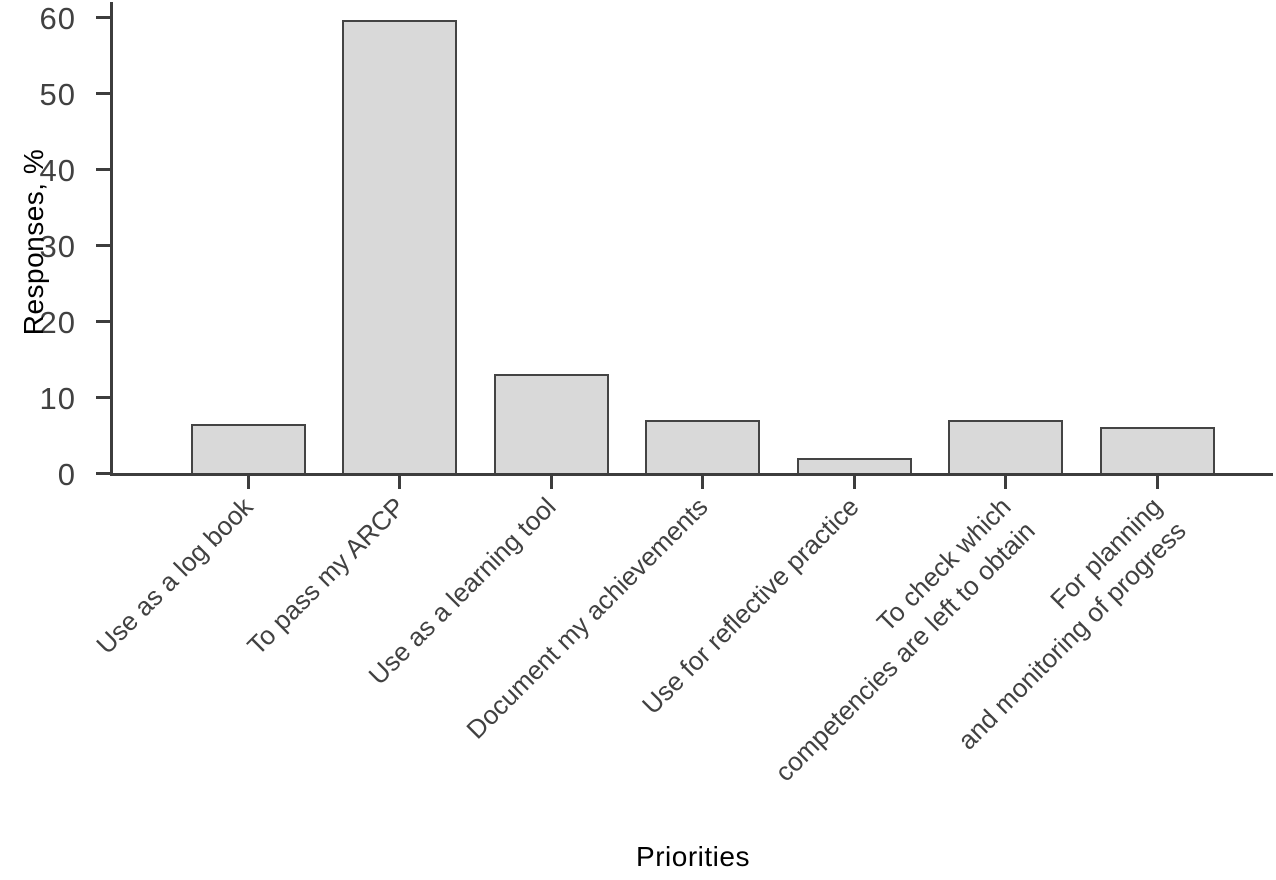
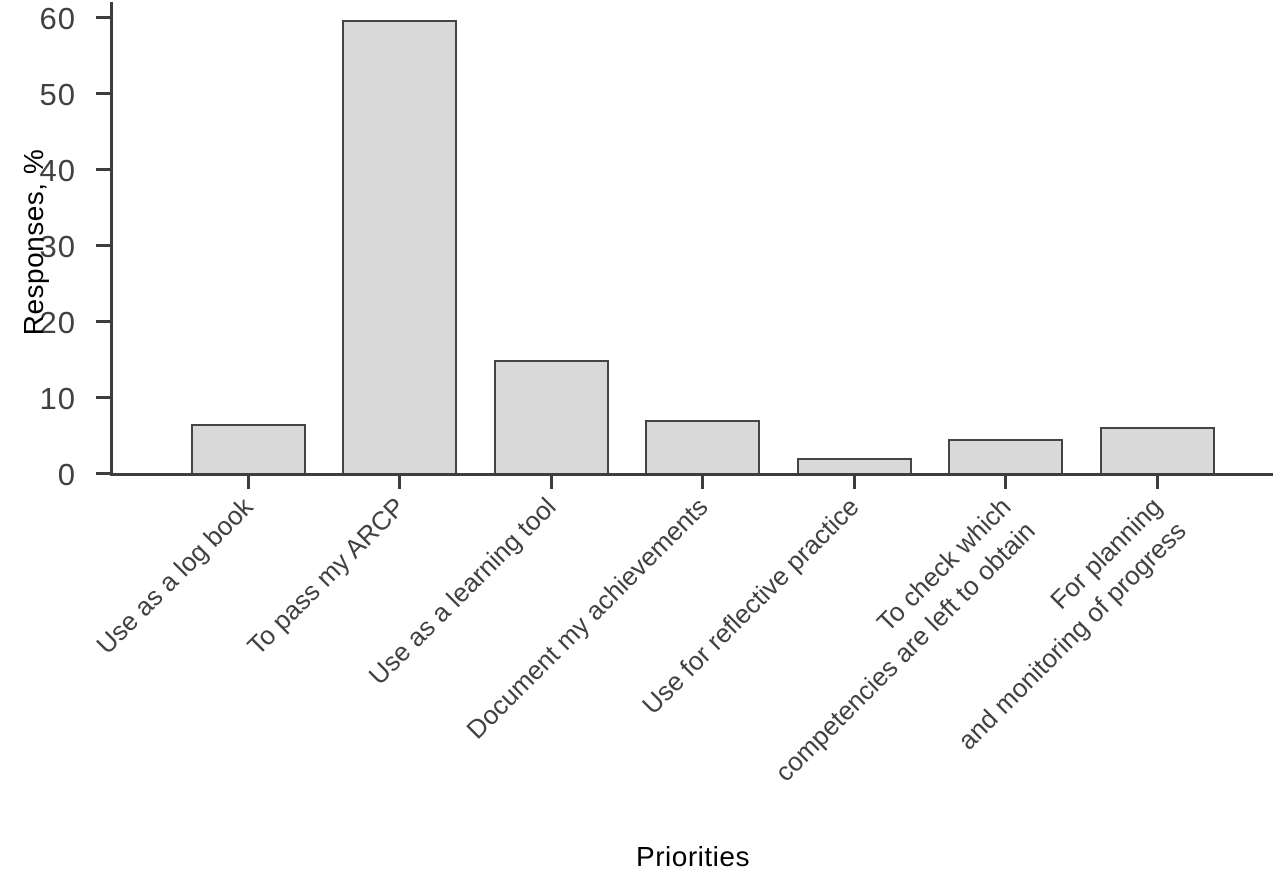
Use as a learning tool: 13 -> 15
To check which competencies are left to obtain: 7 -> 4
